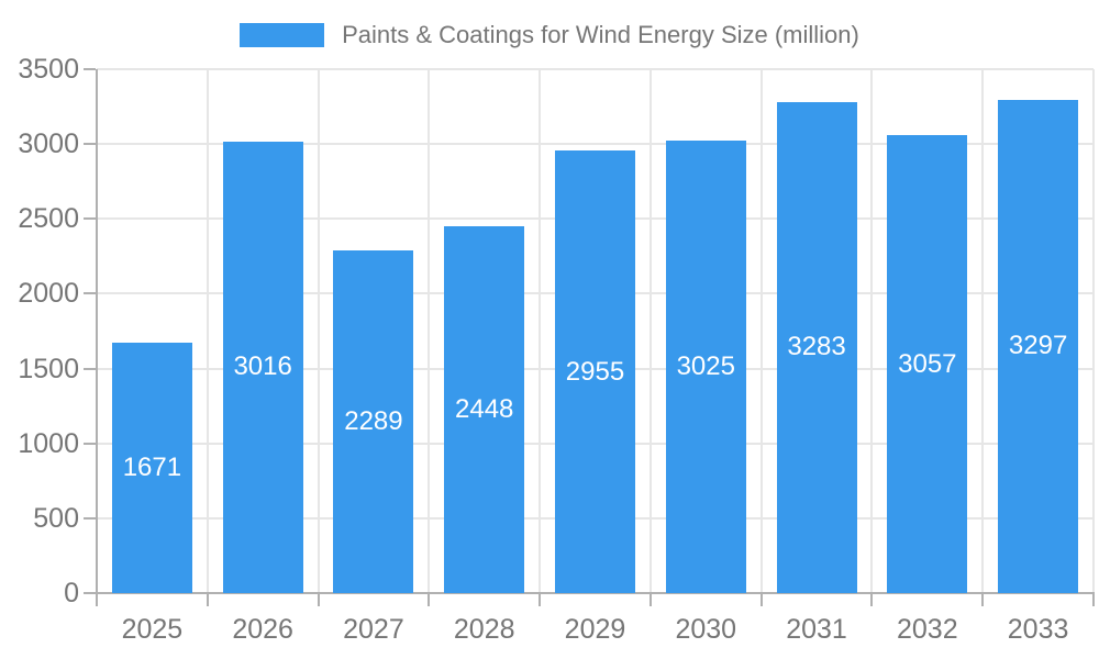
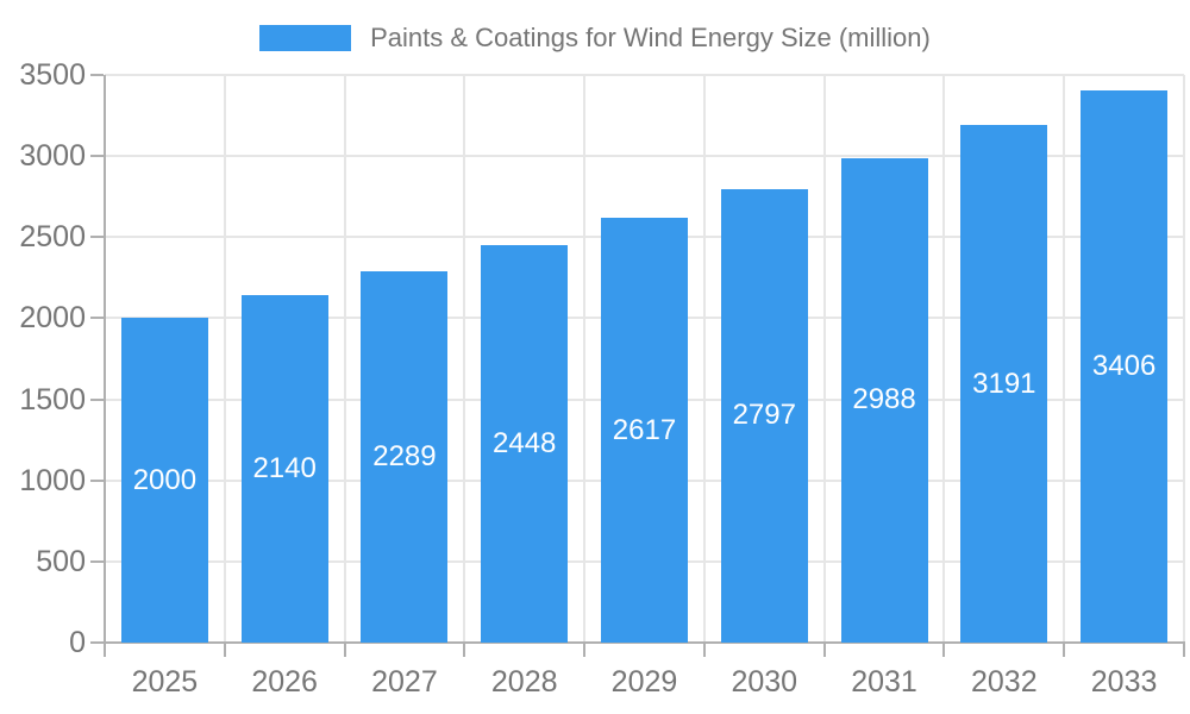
2025: 1671 -> 2000
2026: 3016 -> 2140
2029: 2955 -> 2617
2030: 3025 -> 2797
2031: 3283 -> 2988
2032: 3057 -> 3191
2033: 3297 -> 3406
